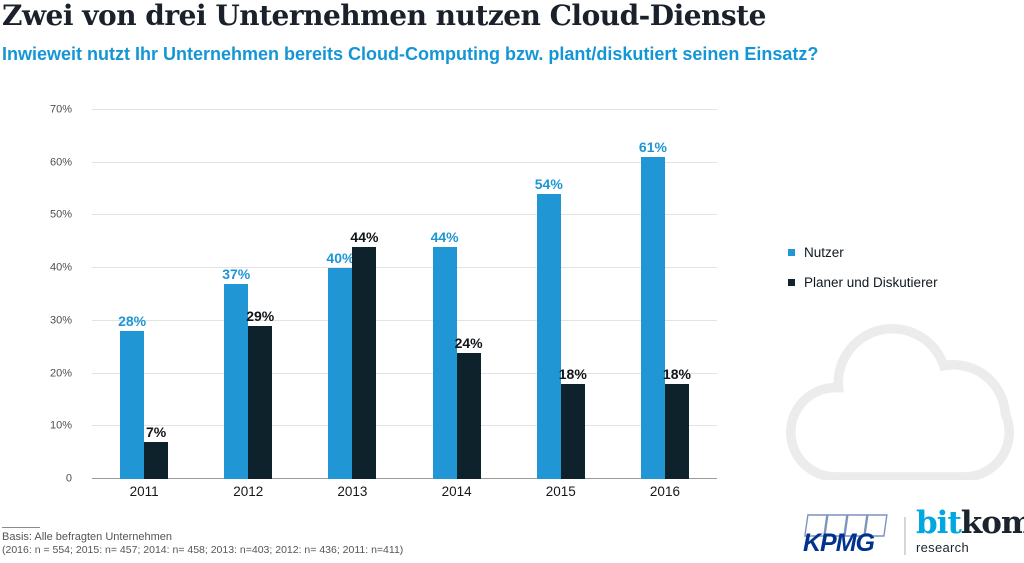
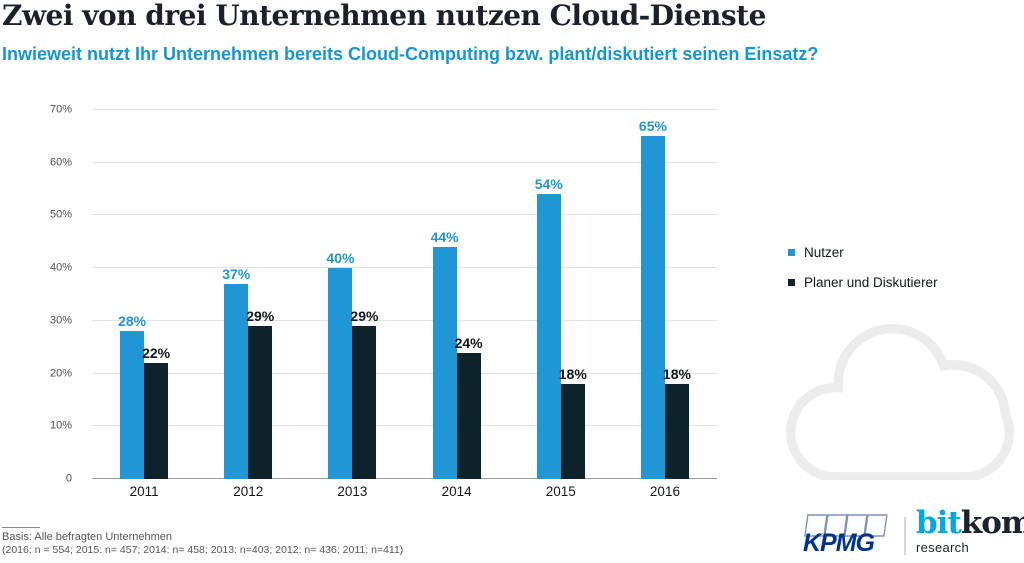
Planer und Diskutierer/2011: 7% -> 22%
Planer und Diskutierer/2013: 44% -> 29%
Nutzer/2016: 61% -> 65%
